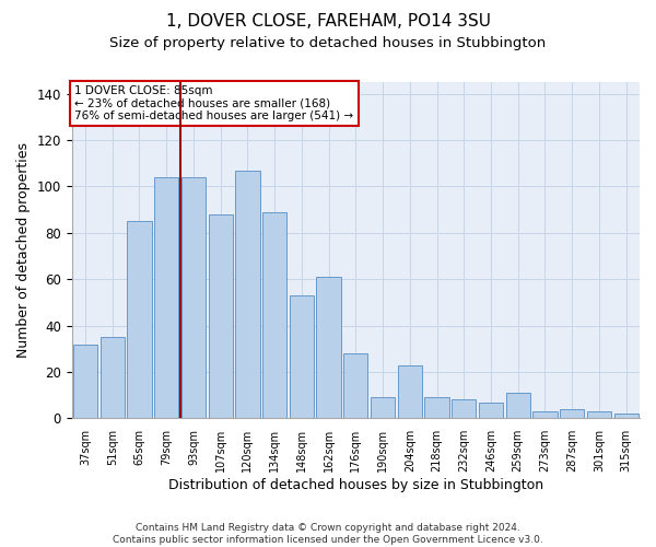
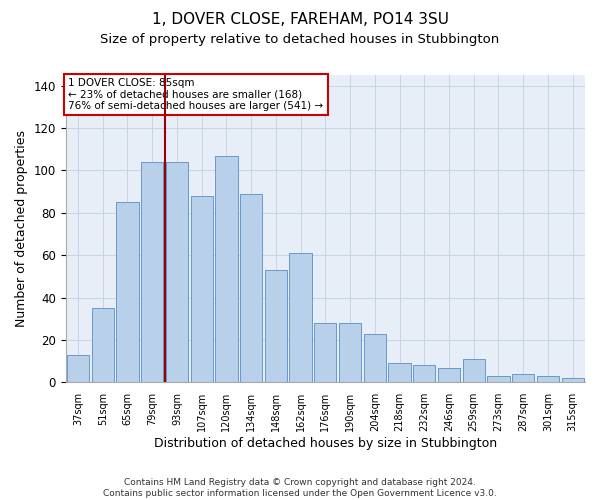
37sqm: 32 -> 13
190sqm: 9 -> 28
